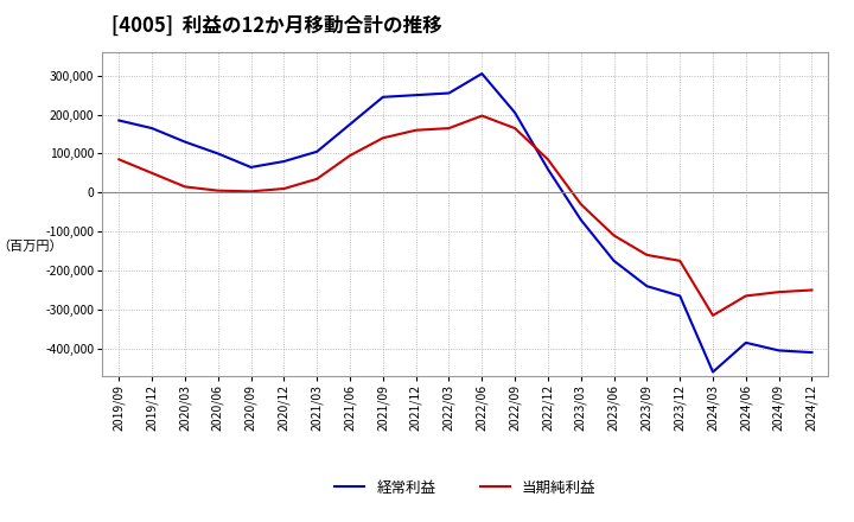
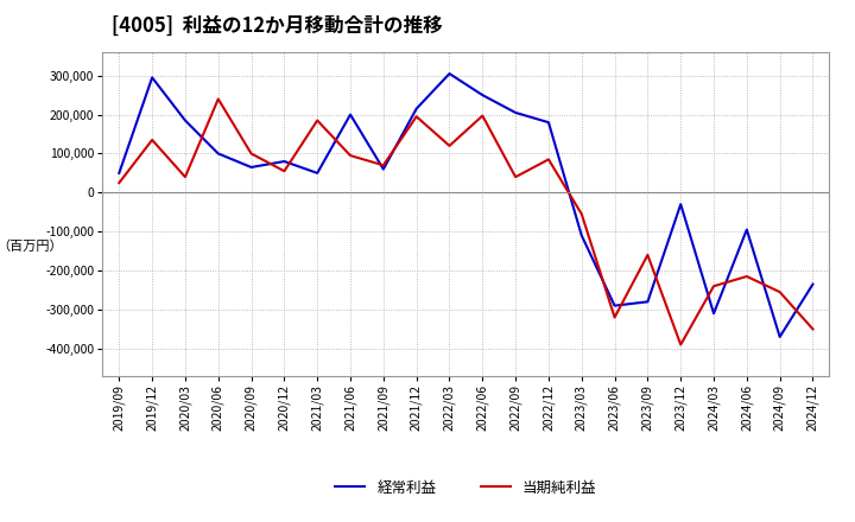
経常利益/2019/09: 185,000 -> 50,000
当期純利益/2019/09: 85,000 -> 25,000
経常利益/2019/12: 165,000 -> 295,000
当期純利益/2019/12: 50,000 -> 135,000
経常利益/2020/03: 130,000 -> 185,000
当期純利益/2020/03: 15,000 -> 40,000
当期純利益/2020/06: 5,000 -> 240,000
当期純利益/2020/09: 3,000 -> 100,000
当期純利益/2020/12: 10,000 -> 55,000
経常利益/2021/03: 105,000 -> 50,000
当期純利益/2021/03: 35,000 -> 185,000
経常利益/2021/06: 175,000 -> 200,000
経常利益/2021/09: 245,000 -> 60,000
当期純利益/2021/09: 140,000 -> 70,000
経常利益/2021/12: 250,000 -> 215,000
当期純利益/2021/12: 160,000 -> 195,000
経常利益/2022/03: 255,000 -> 305,000
当期純利益/2022/03: 165,000 -> 120,000
経常利益/2022/06: 305,000 -> 250,000
当期純利益/2022/09: 165,000 -> 40,000
経常利益/2022/12: 60,000 -> 180,000
経常利益/2023/03: -70,000 -> -110,000
当期純利益/2023/03: -30,000 -> -55,000
経常利益/2023/06: -175,000 -> -290,000
当期純利益/2023/06: -110,000 -> -320,000
経常利益/2023/09: -240,000 -> -280,000
経常利益/2023/12: -265,000 -> -30,000
当期純利益/2023/12: -175,000 -> -390,000
経常利益/2024/03: -460,000 -> -310,000
当期純利益/2024/03: -315,000 -> -240,000
経常利益/2024/06: -385,000 -> -95,000
当期純利益/2024/06: -265,000 -> -215,000
経常利益/2024/09: -405,000 -> -370,000
経常利益/2024/12: -410,000 -> -235,000
当期純利益/2024/12: -250,000 -> -350,000
